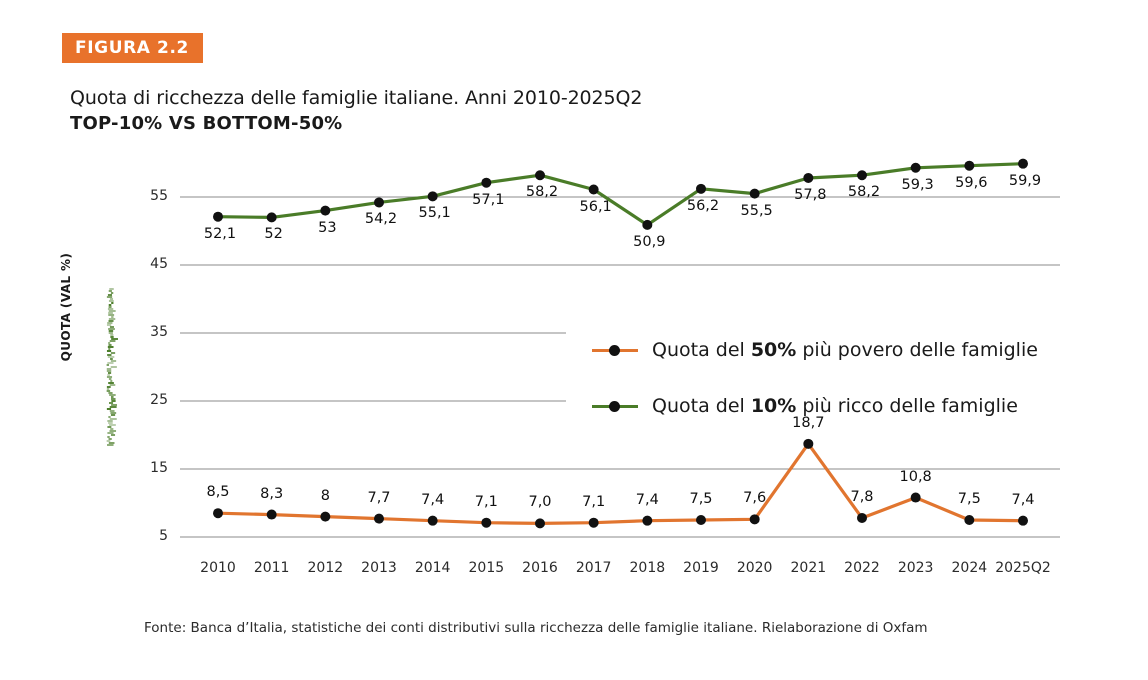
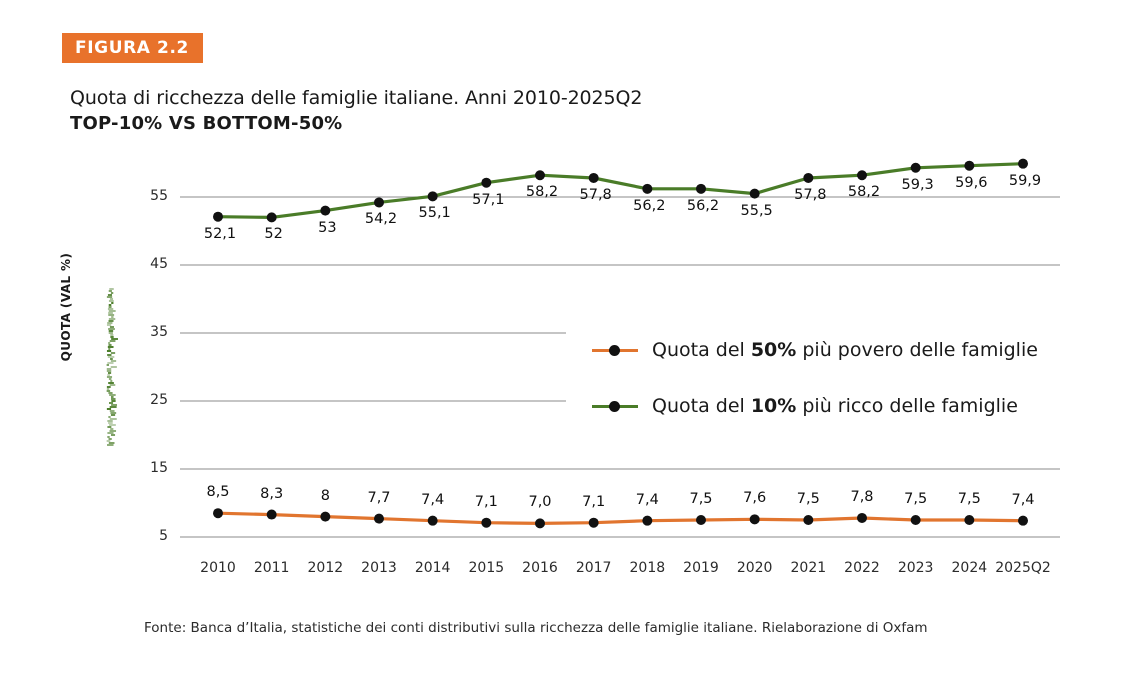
Quota del 10% più ricco delle famiglie/2017: 56,1 -> 57,8
Quota del 10% più ricco delle famiglie/2018: 50,9 -> 56,2
Quota del 50% più povero delle famiglie/2021: 18,7 -> 7,5
Quota del 50% più povero delle famiglie/2023: 10,8 -> 7,5
